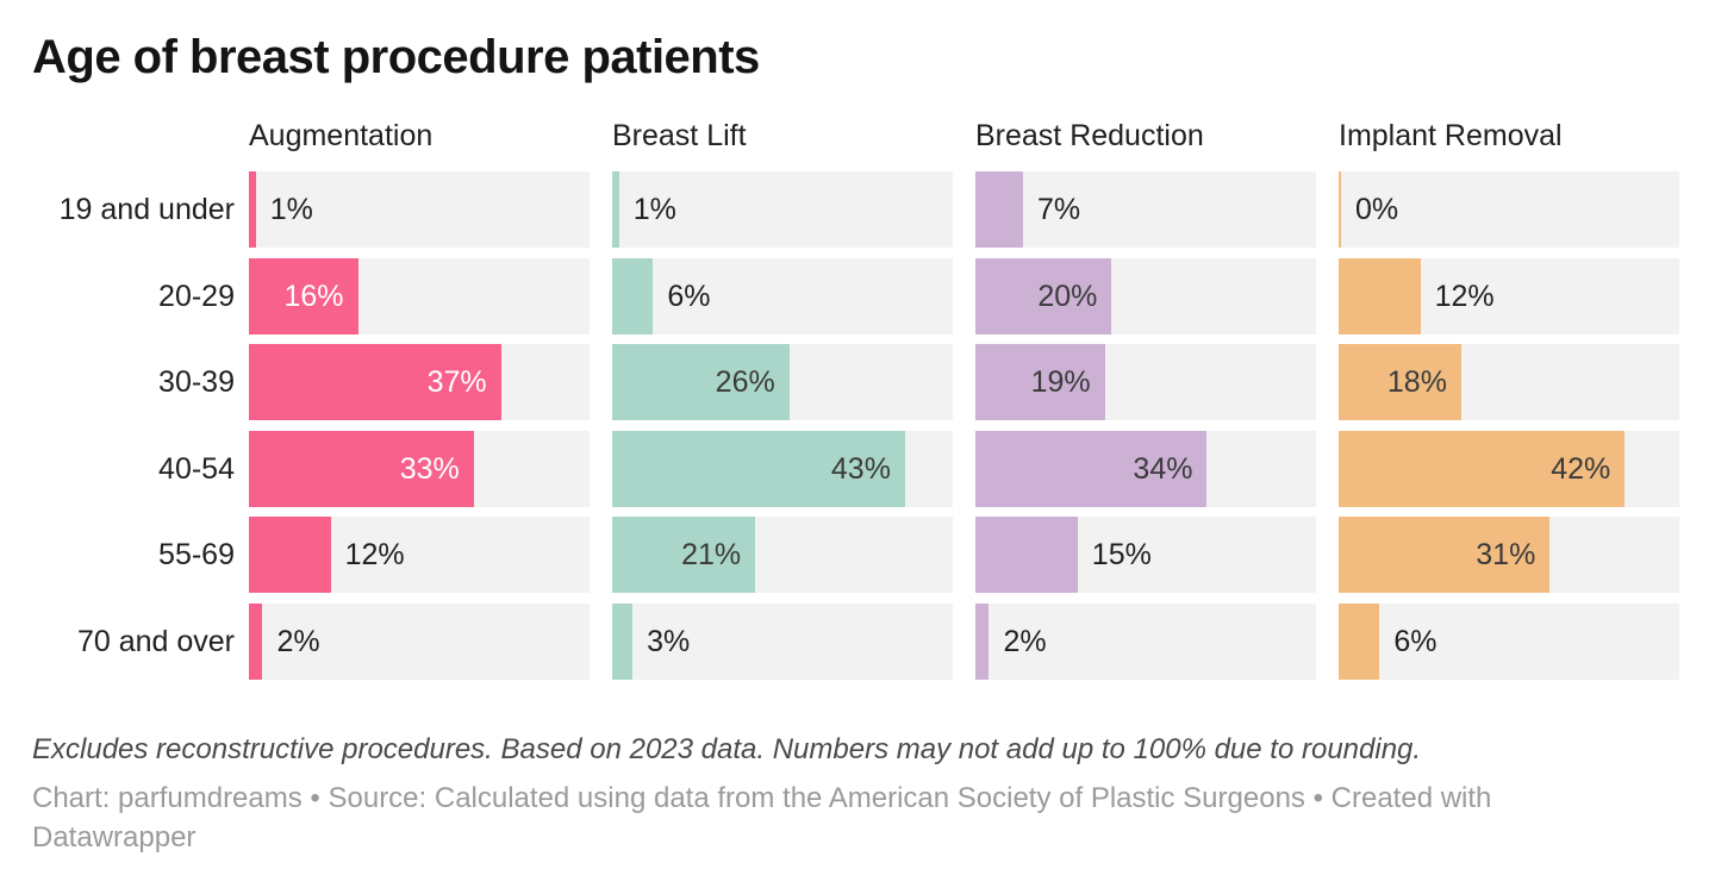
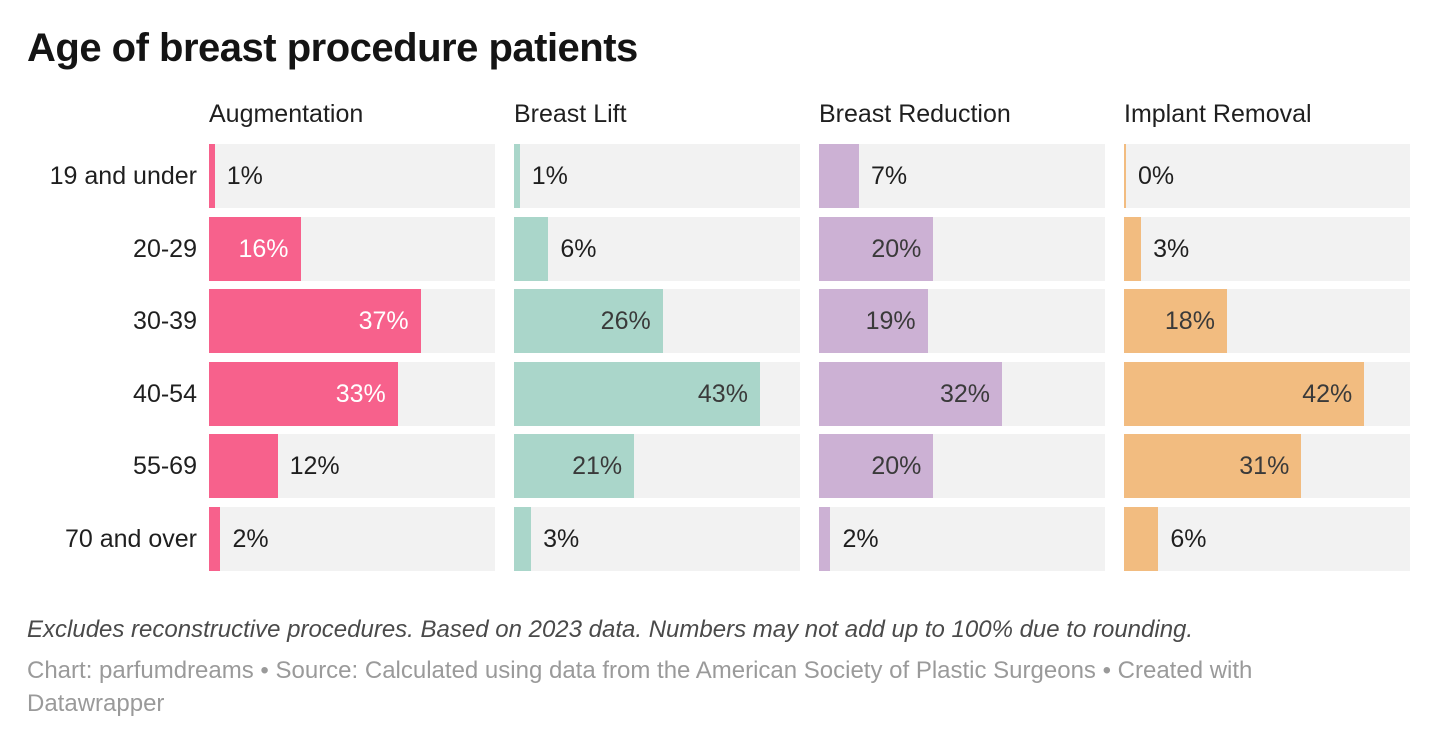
Implant Removal/20-29: 12% -> 3%
Breast Reduction/40-54: 34% -> 32%
Breast Reduction/55-69: 15% -> 20%
